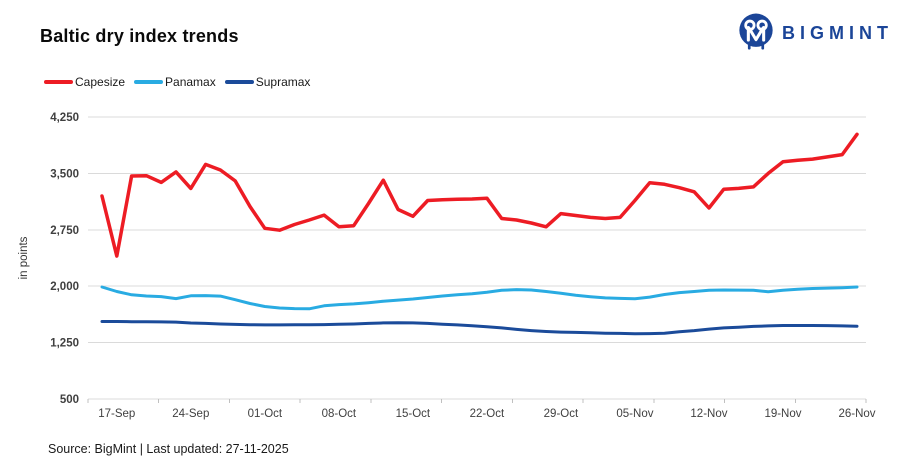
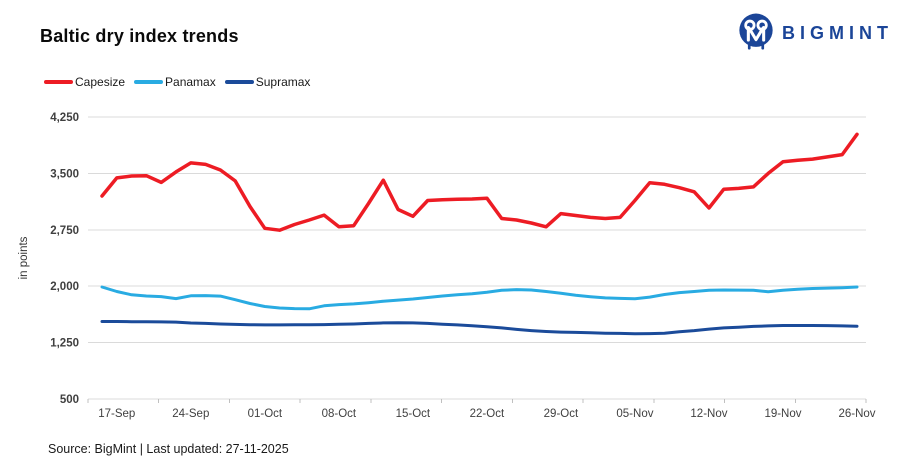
Capesize/17-Sep: 2400 -> 3400
Capesize/24-Sep: 3300 -> 3600
